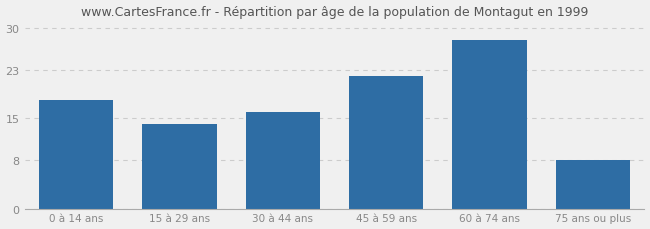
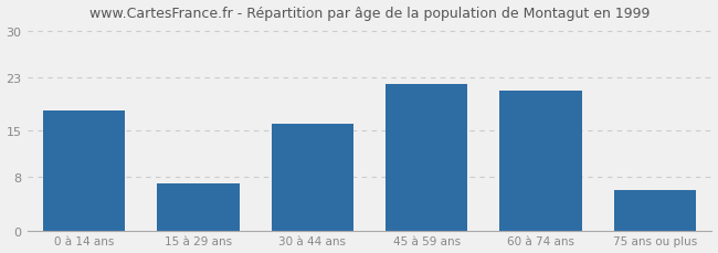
15 à 29 ans: 14 -> 7
60 à 74 ans: 28 -> 21
75 ans ou plus: 8 -> 6
